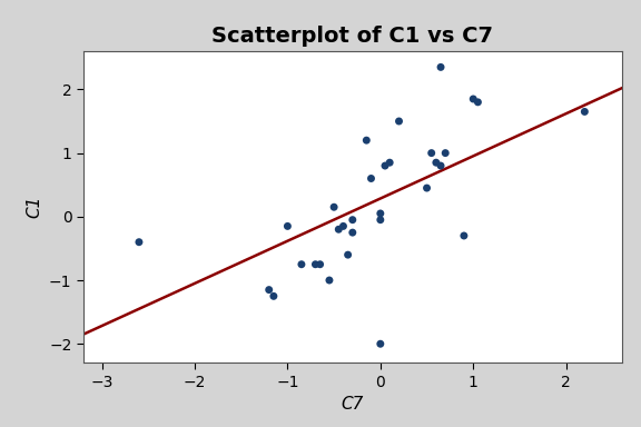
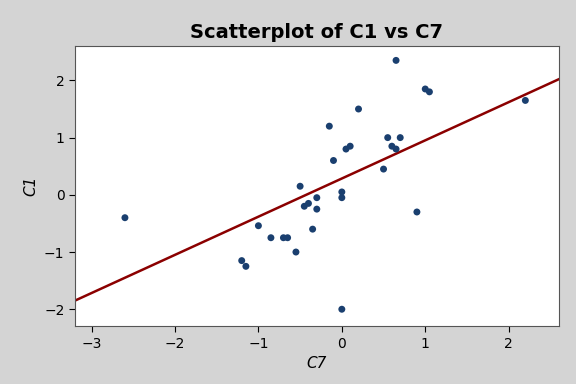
−1: -0.15 -> -0.54
